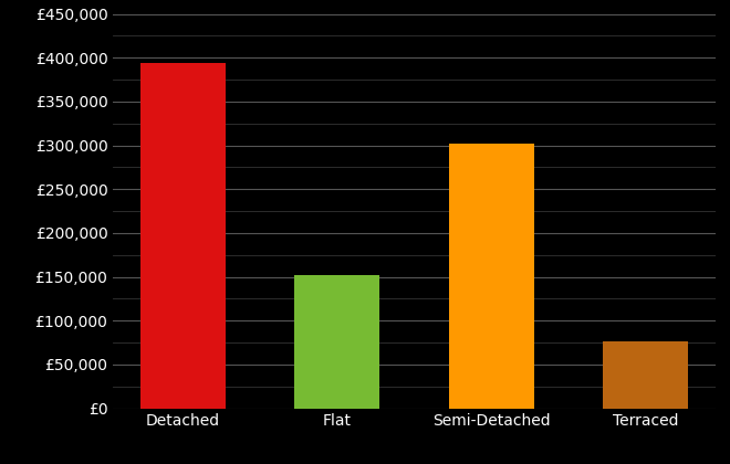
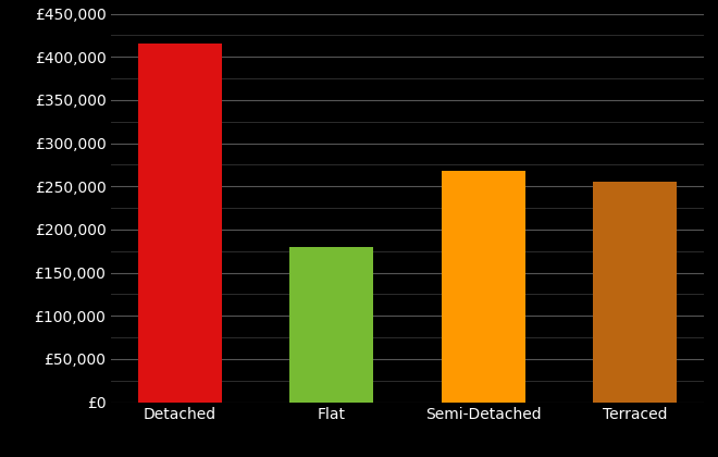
Detached: £394,000 -> £415,000
Flat: £152,000 -> £180,000
Semi-Detached: £302,000 -> £268,000
Terraced: £76,000 -> £255,000
